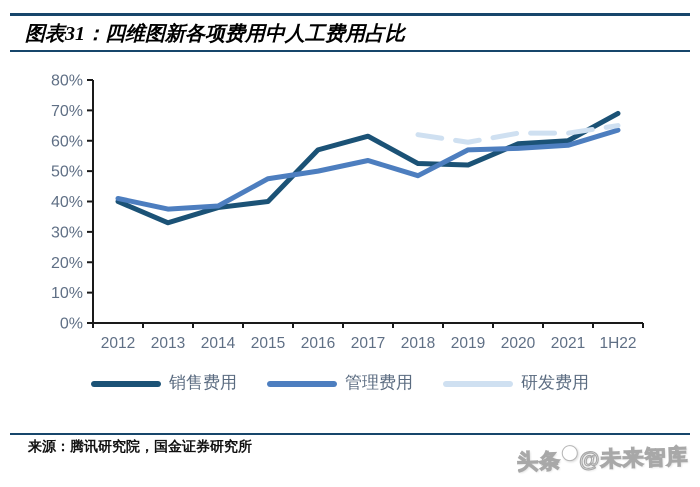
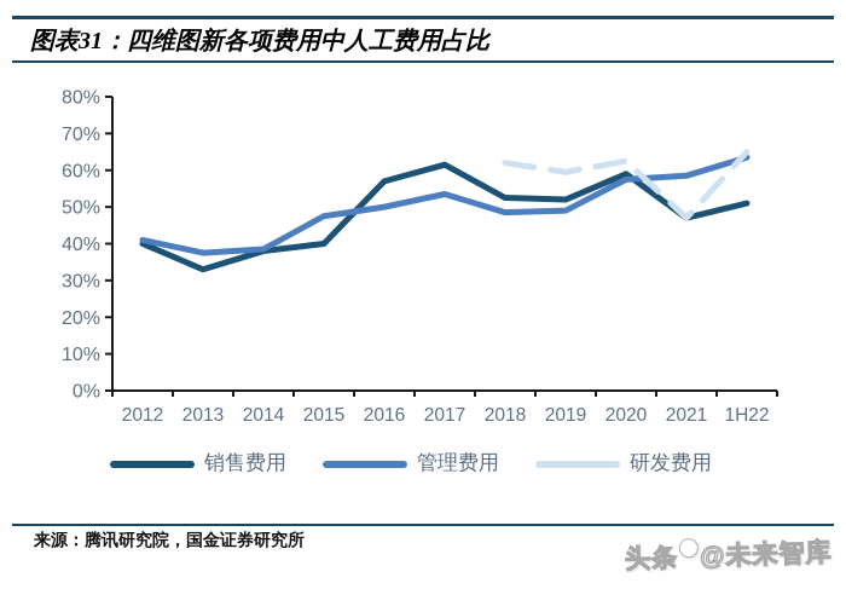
管理费用/2019: 57% -> 49%
销售费用/2021: 60% -> 47%
研发费用/2021: 62% -> 47%
销售费用/1H22: 69% -> 51%
